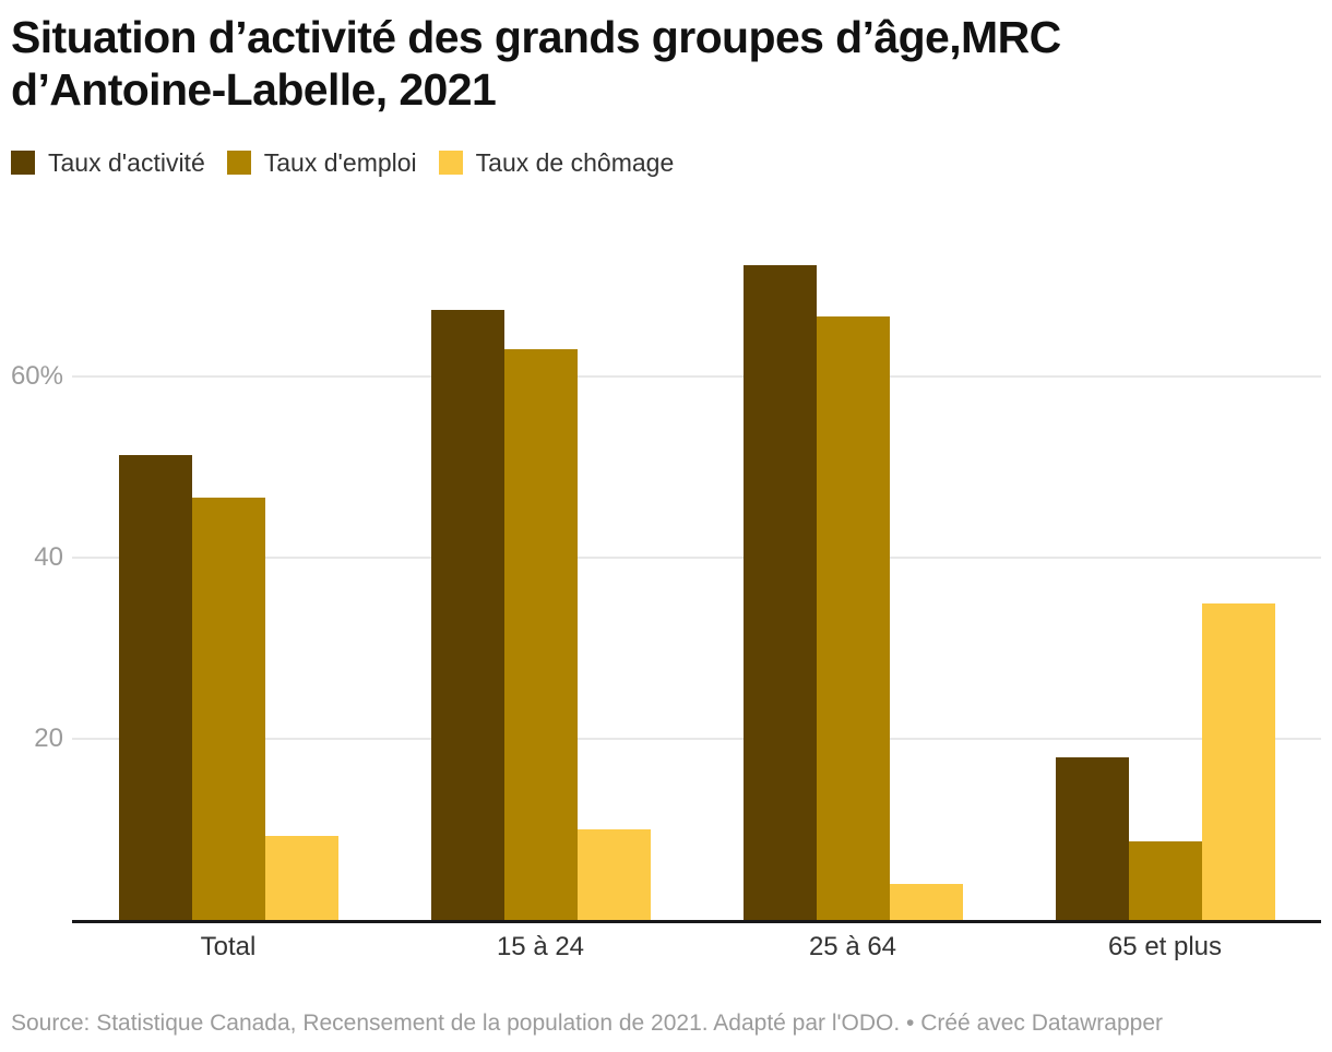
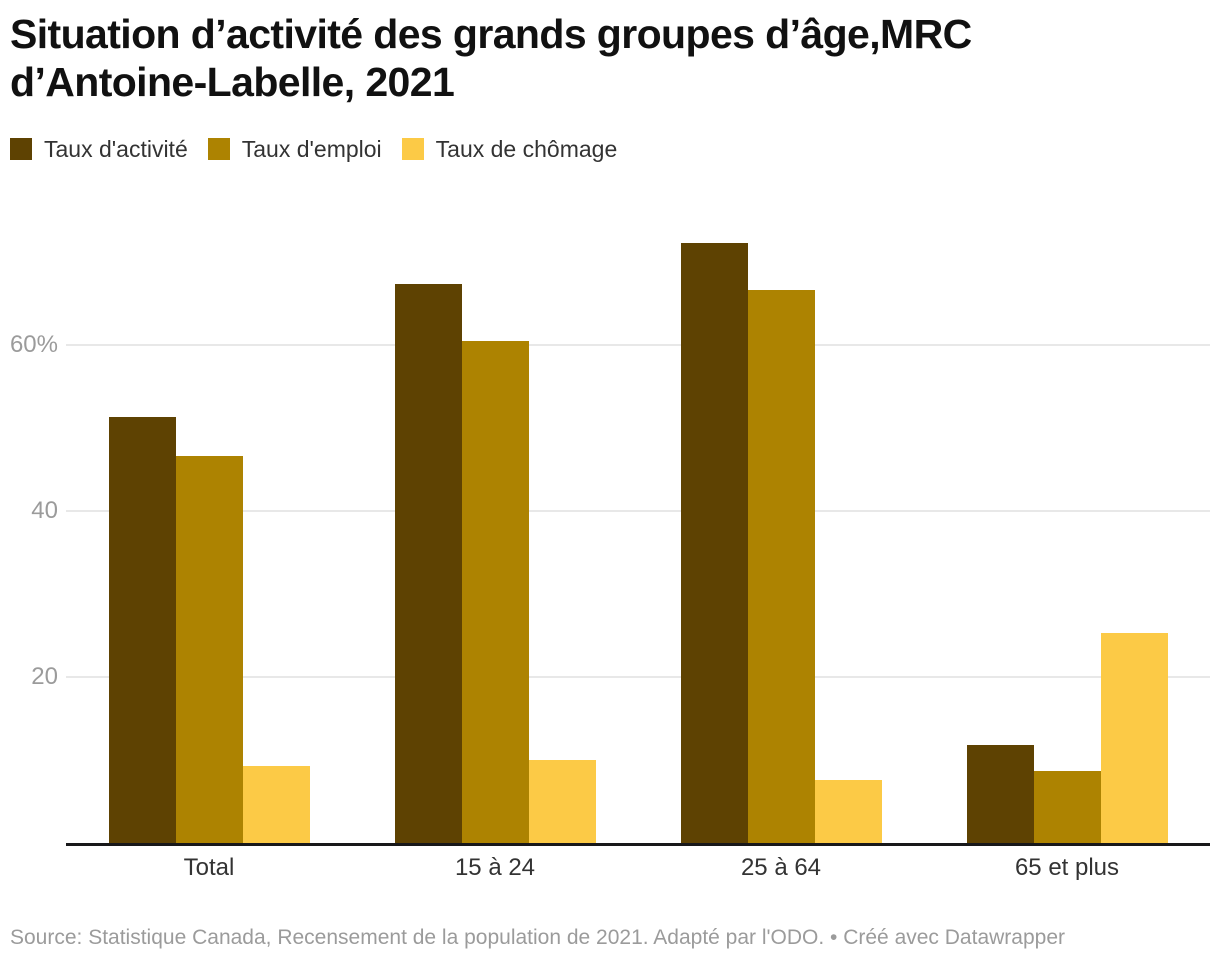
Taux d'emploi/15 à 24: 63% -> 60%
Taux de chômage/25 à 64: 4% -> 8%
Taux d'activité/65 et plus: 18% -> 12%
Taux de chômage/65 et plus: 35% -> 25%
